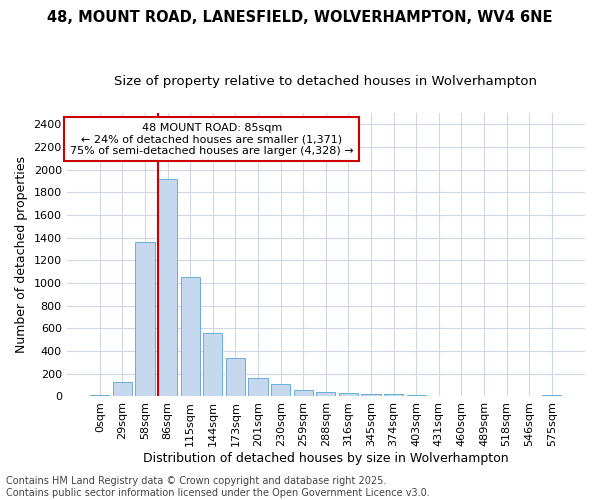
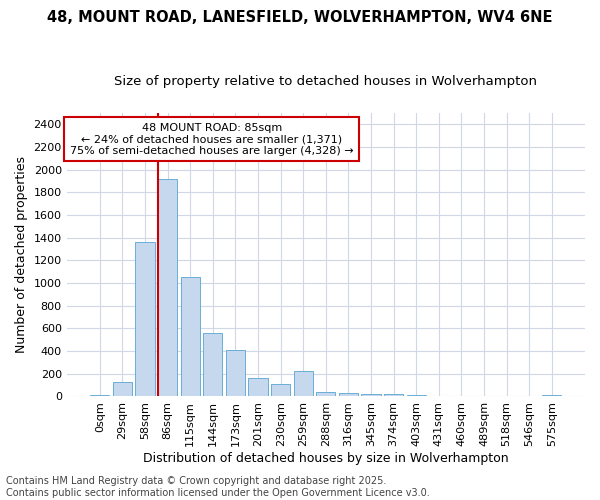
173sqm: 340 -> 410
259sqm: 60 -> 220
